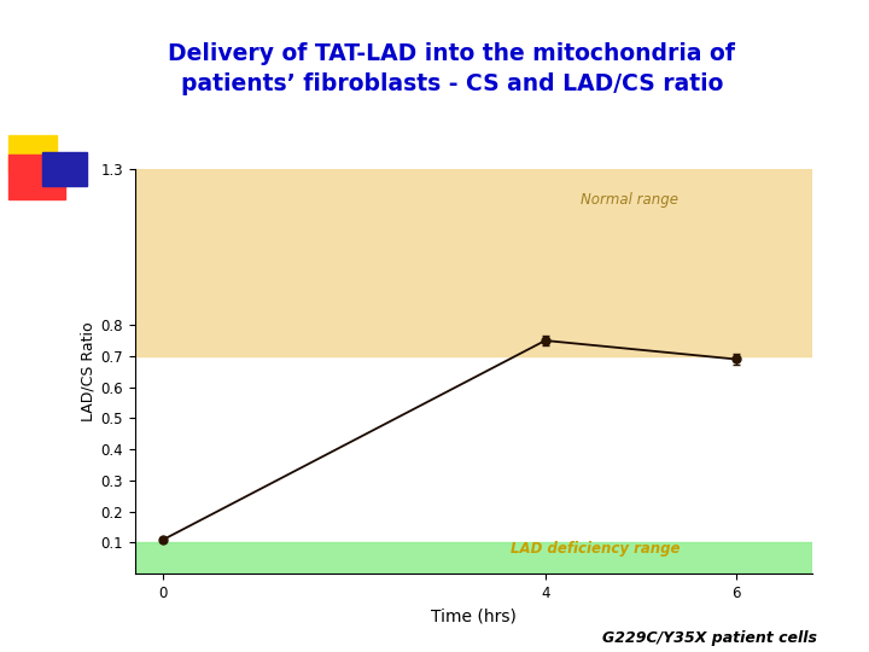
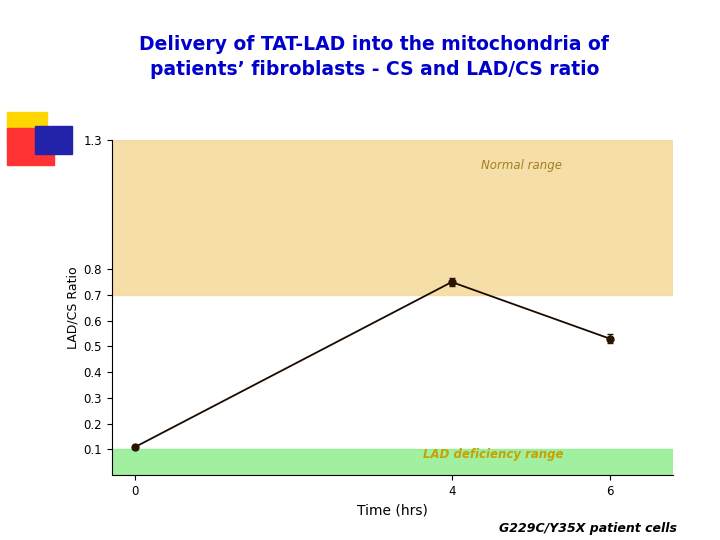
6: 0.69 -> 0.53
